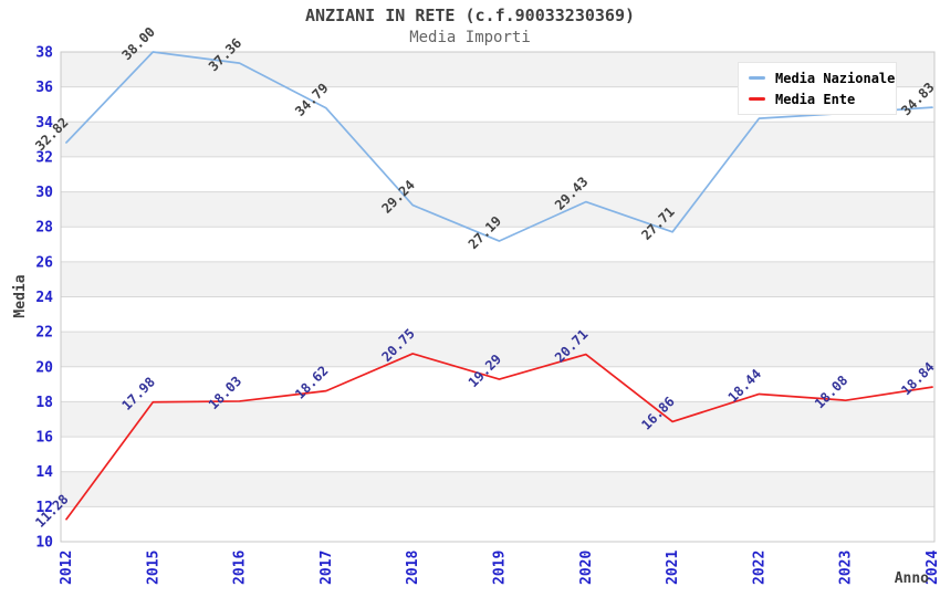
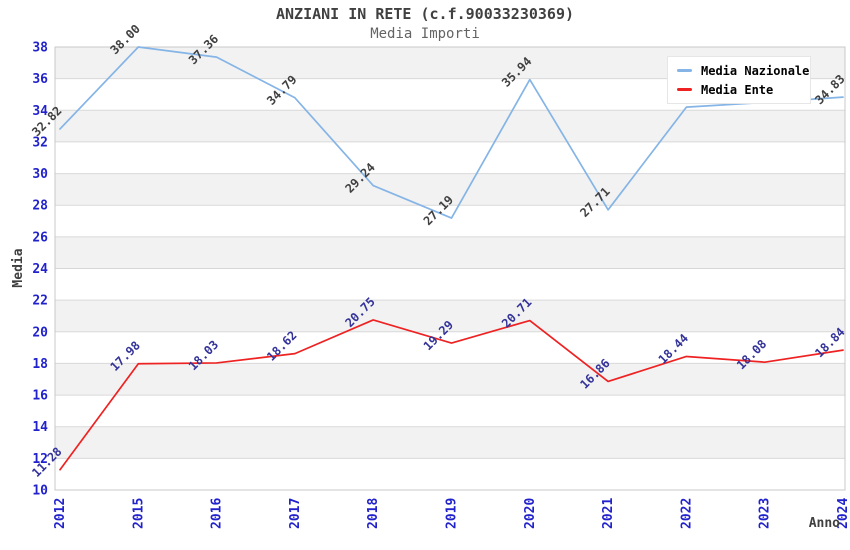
Media Nazionale/2020: 29.43 -> 35.94
